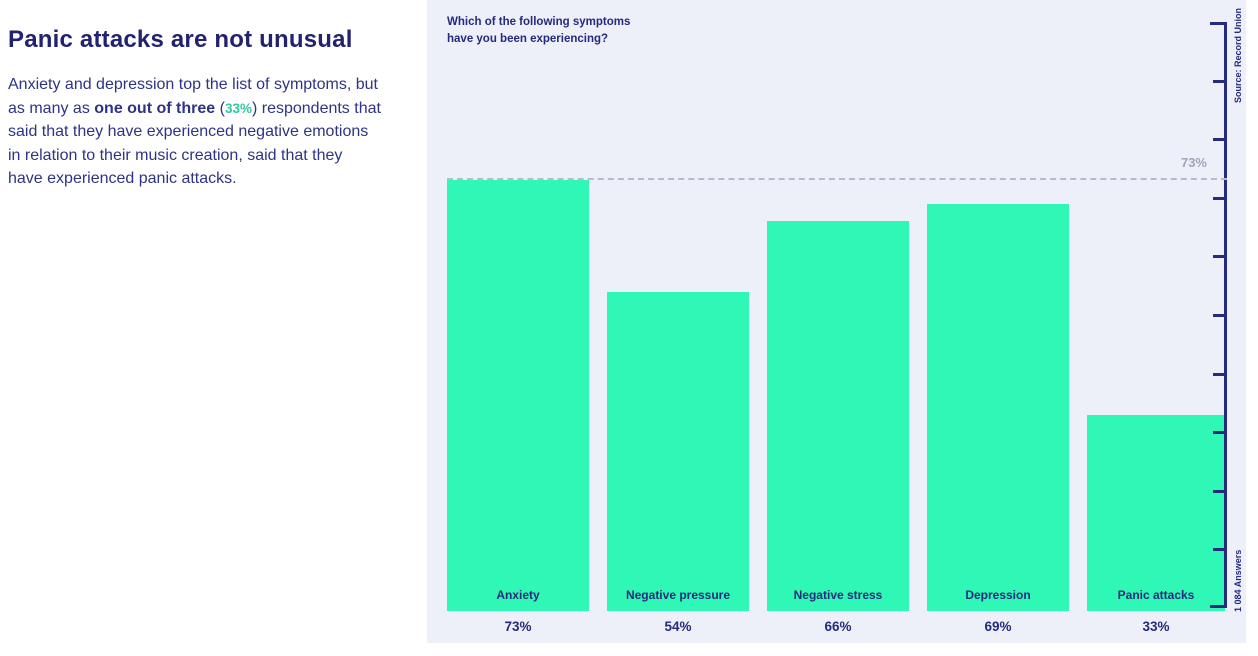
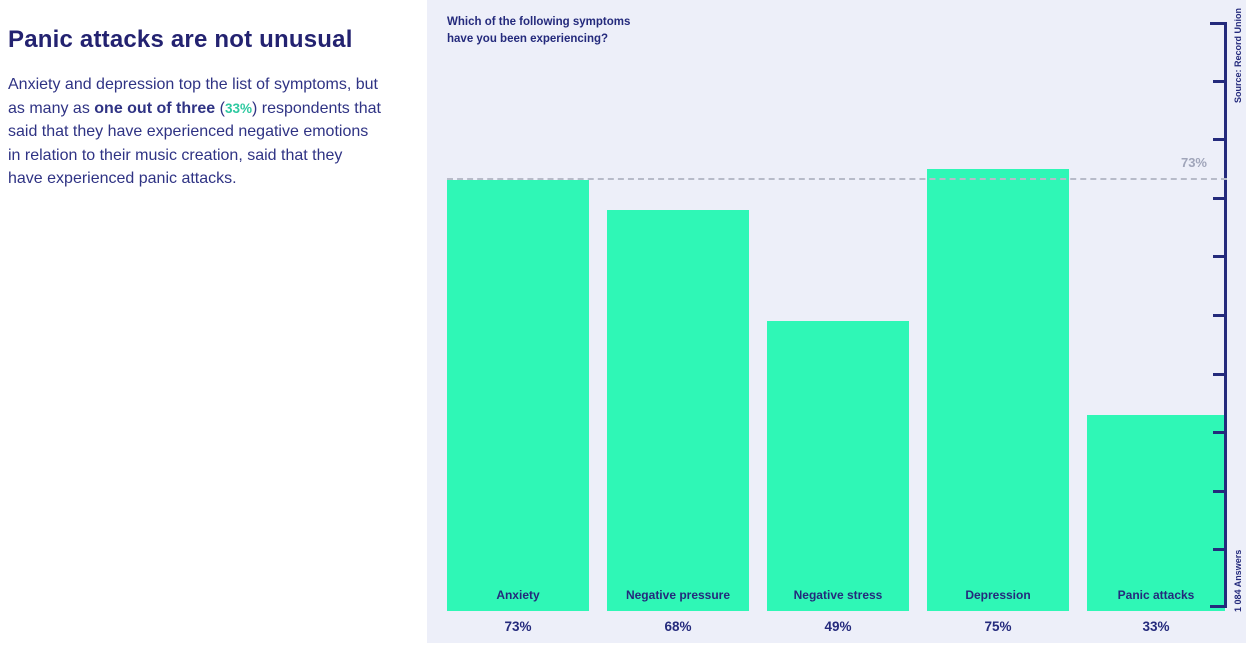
Negative pressure: 54% -> 68%
Negative stress: 66% -> 49%
Depression: 69% -> 75%
